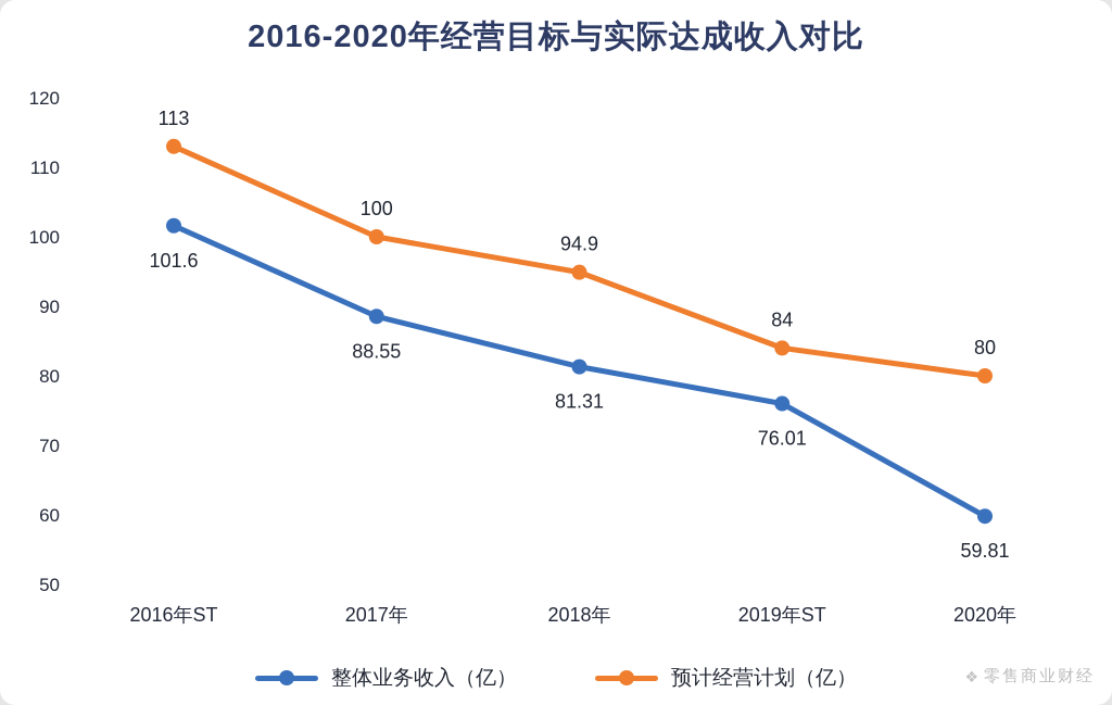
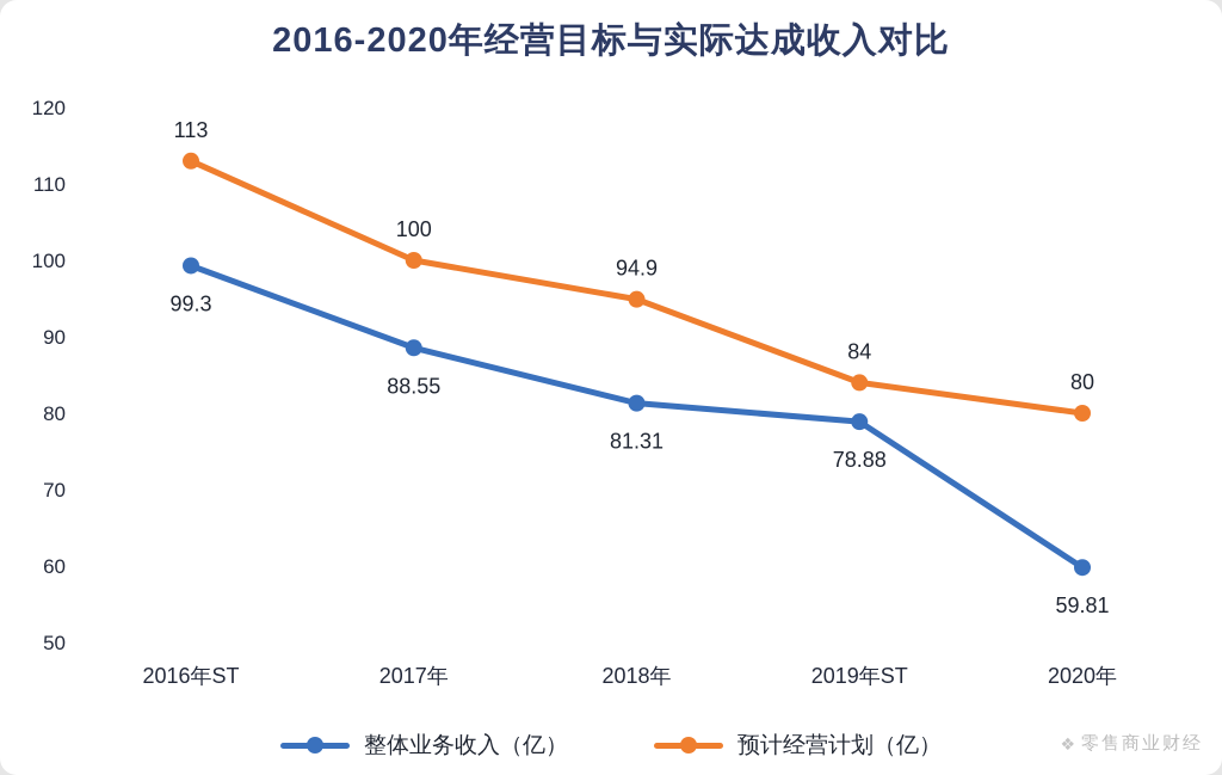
整体业务收入（亿）/2016年ST: 101.6 -> 99.3
整体业务收入（亿）/2019年ST: 76.01 -> 78.88
